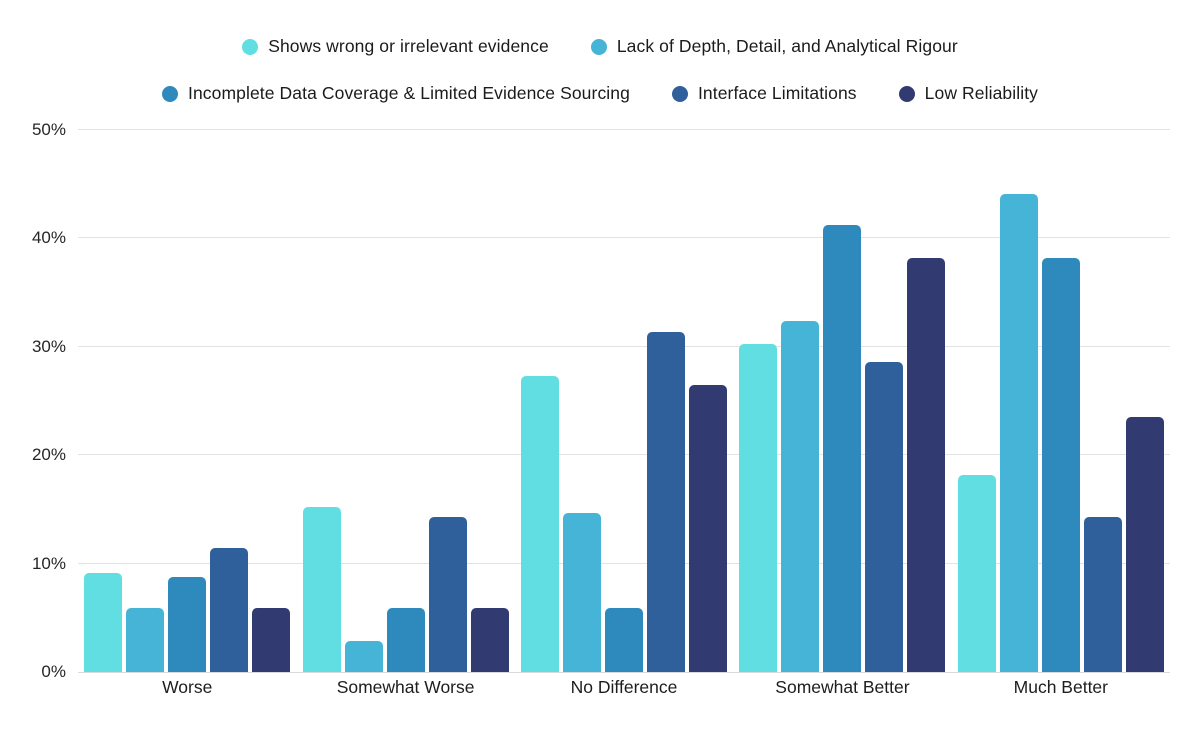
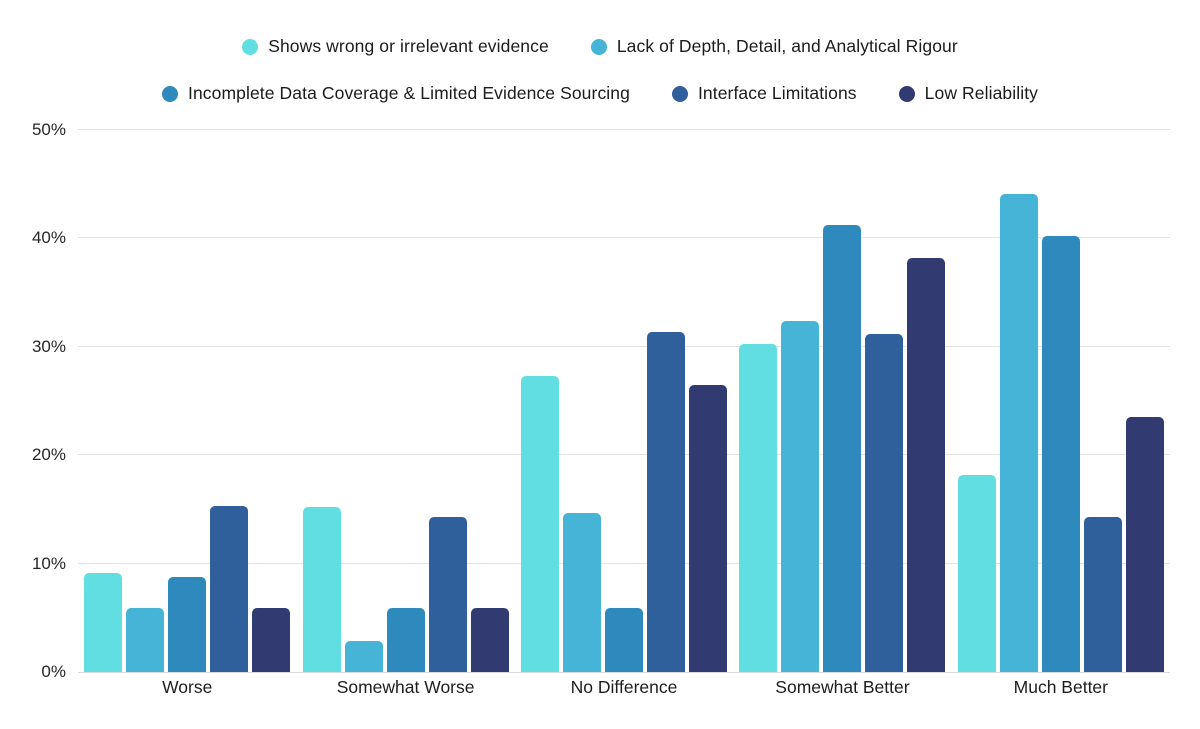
Interface Limitations/Worse: 11.4% -> 15.3%
Interface Limitations/Somewhat Better: 28.6% -> 31.2%
Incomplete Data Coverage & Limited Evidence Sourcing/Much Better: 38.2% -> 40.2%
